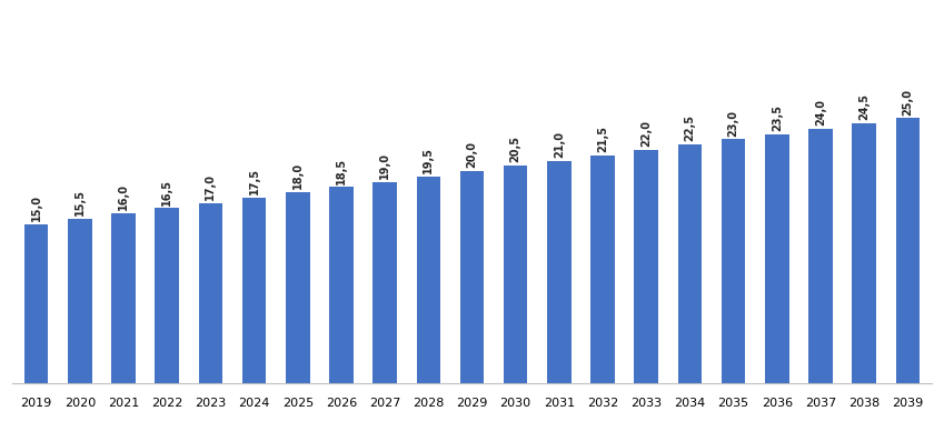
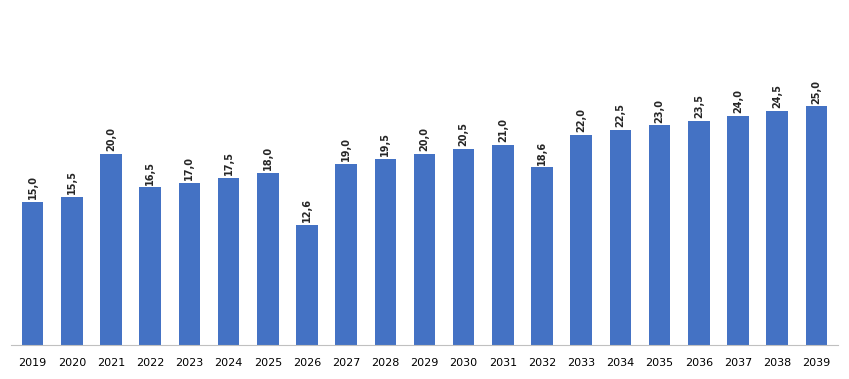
2021: 16,0 -> 20,0
2026: 18,5 -> 12,6
2032: 21,5 -> 18,6
